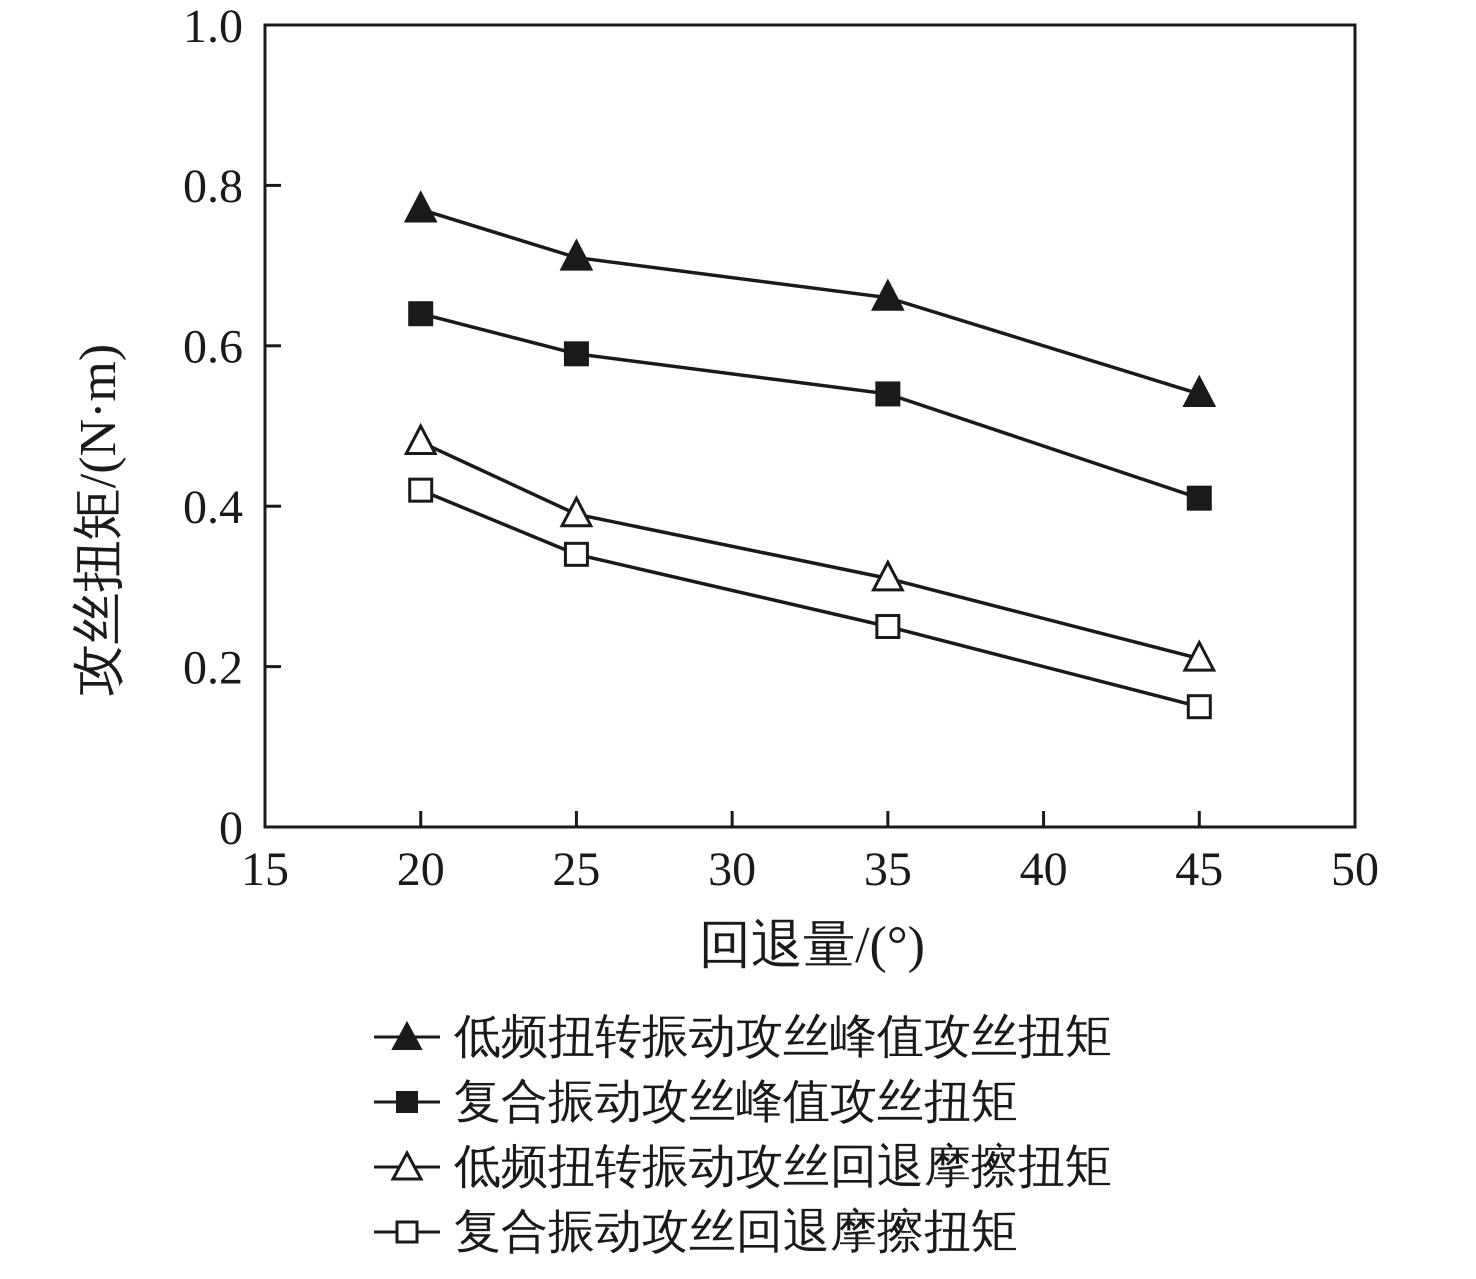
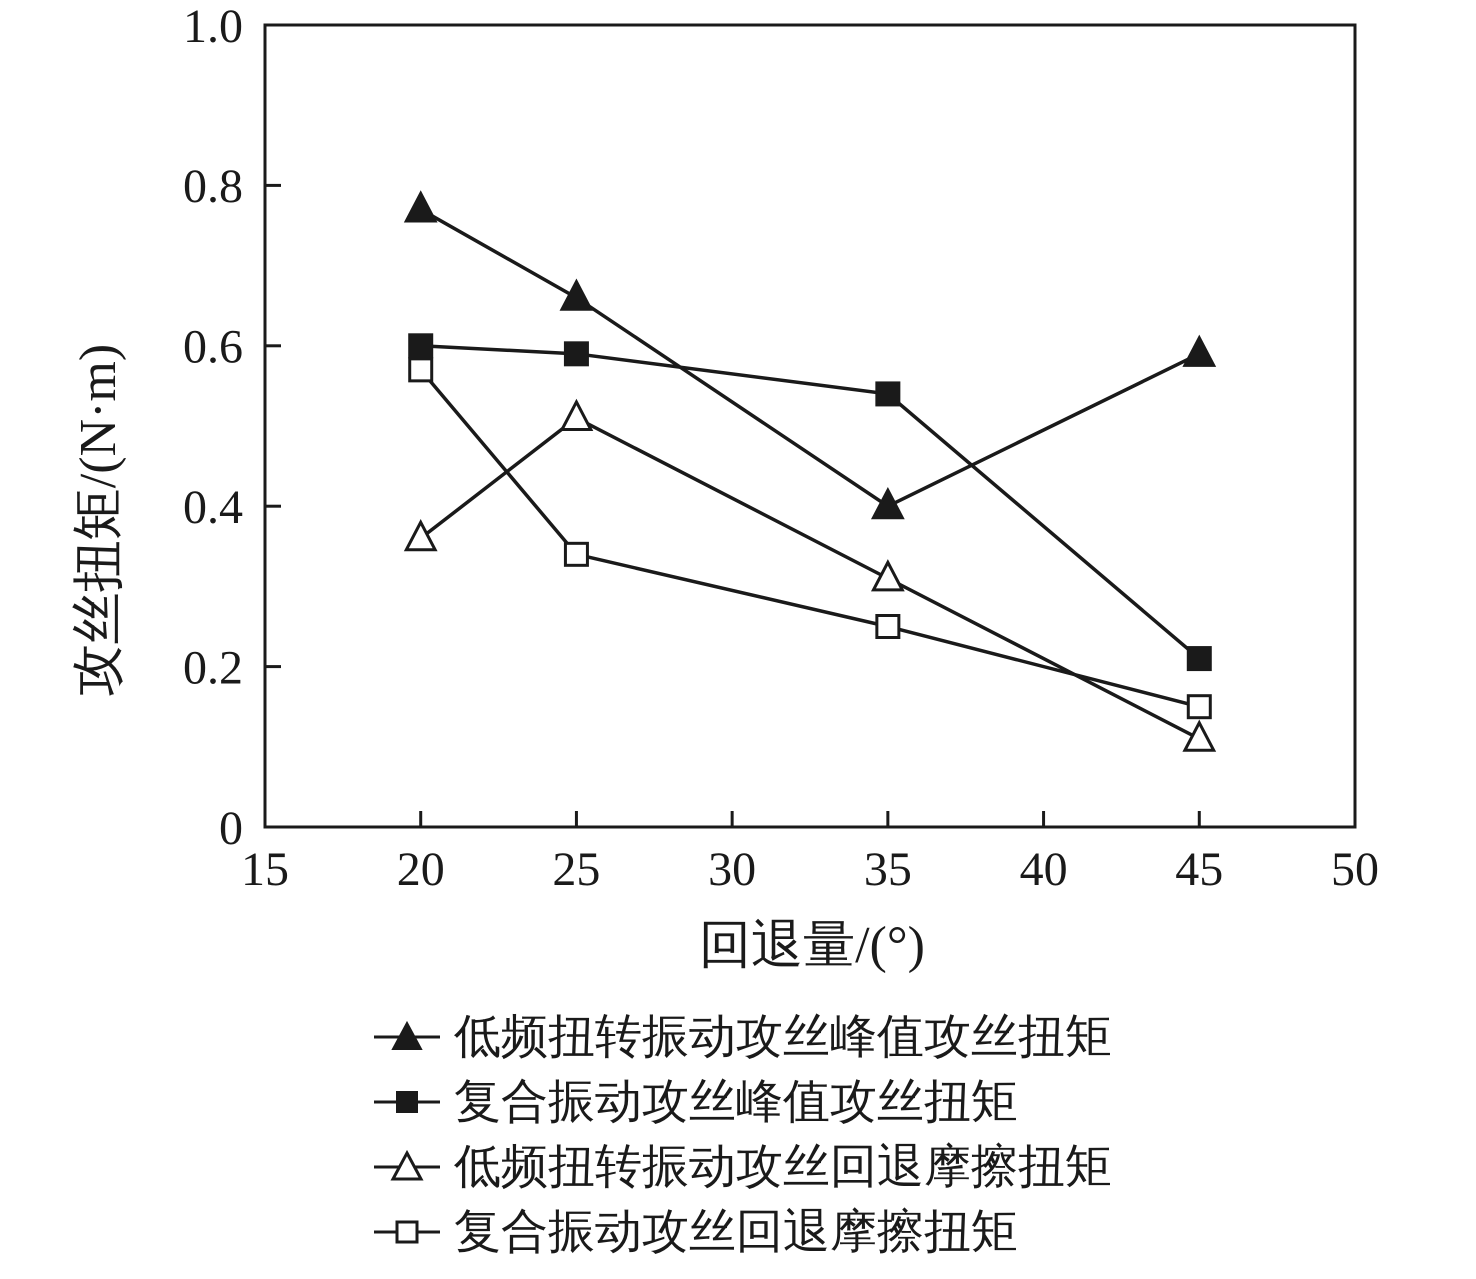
复合振动攻丝峰值攻丝扭矩/20: 0.64 -> 0.60
低频扭转振动攻丝回退摩擦扭矩/20: 0.48 -> 0.36
复合振动攻丝回退摩擦扭矩/20: 0.42 -> 0.57
低频扭转振动攻丝峰值攻丝扭矩/25: 0.71 -> 0.66
低频扭转振动攻丝回退摩擦扭矩/25: 0.39 -> 0.51
低频扭转振动攻丝峰值攻丝扭矩/35: 0.66 -> 0.40
低频扭转振动攻丝峰值攻丝扭矩/45: 0.54 -> 0.59
复合振动攻丝峰值攻丝扭矩/45: 0.41 -> 0.21
低频扭转振动攻丝回退摩擦扭矩/45: 0.21 -> 0.11
